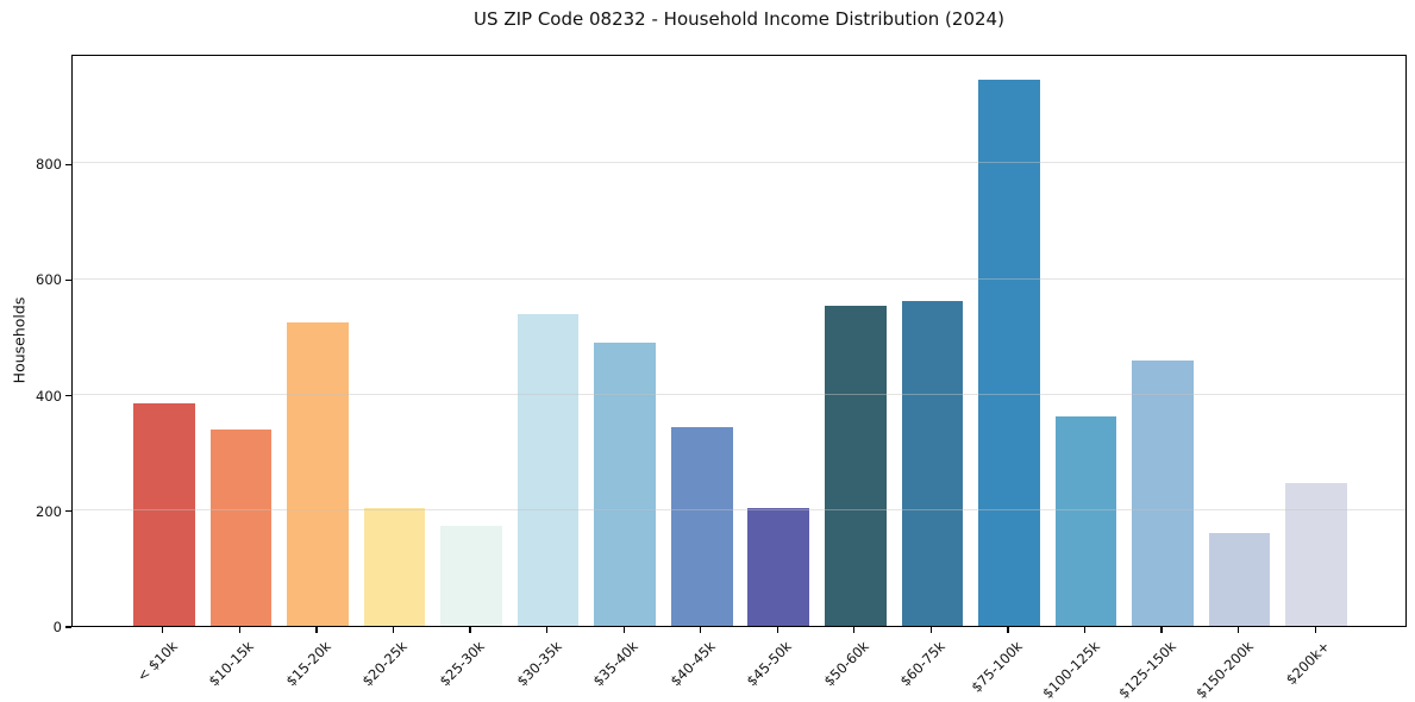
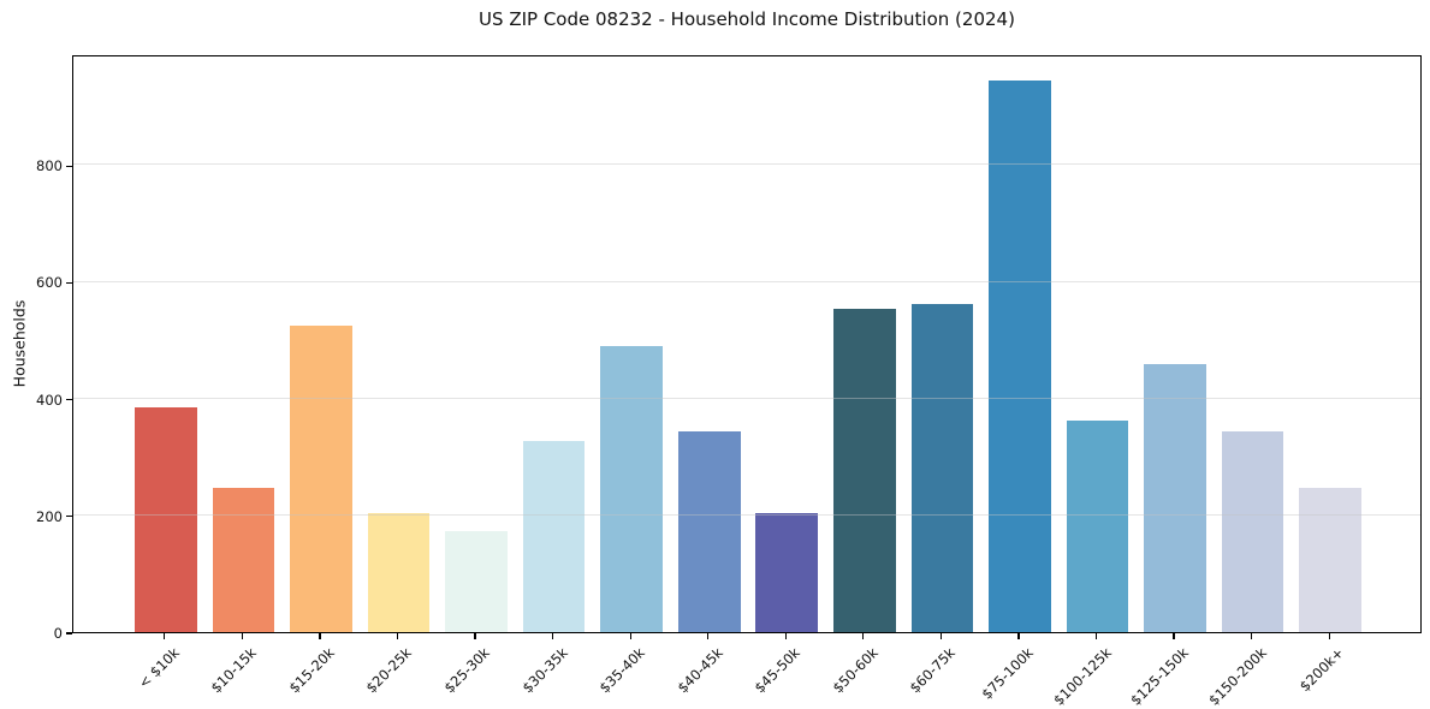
$10-15k: 340 -> 250
$30-35k: 540 -> 330
$150-200k: 160 -> 340
